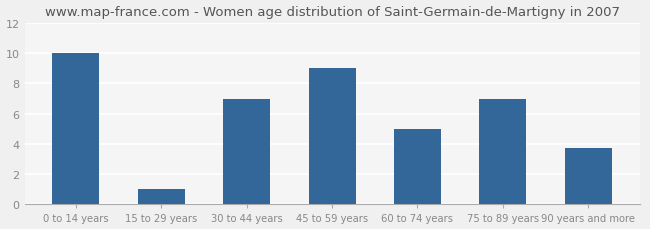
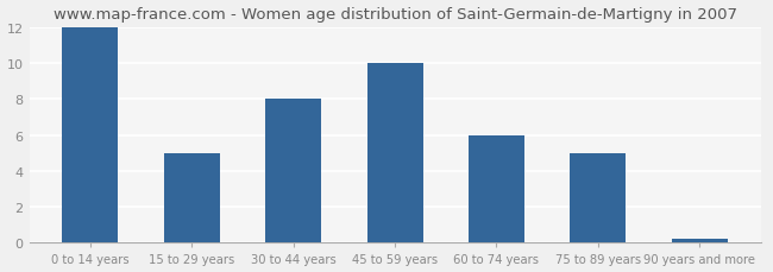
0 to 14 years: 10.0 -> 12.0
15 to 29 years: 1.0 -> 5.0
30 to 44 years: 7.0 -> 8.0
45 to 59 years: 9.0 -> 10.0
60 to 74 years: 5.0 -> 6.0
75 to 89 years: 7.0 -> 5.0
90 years and more: 3.7 -> 0.2
